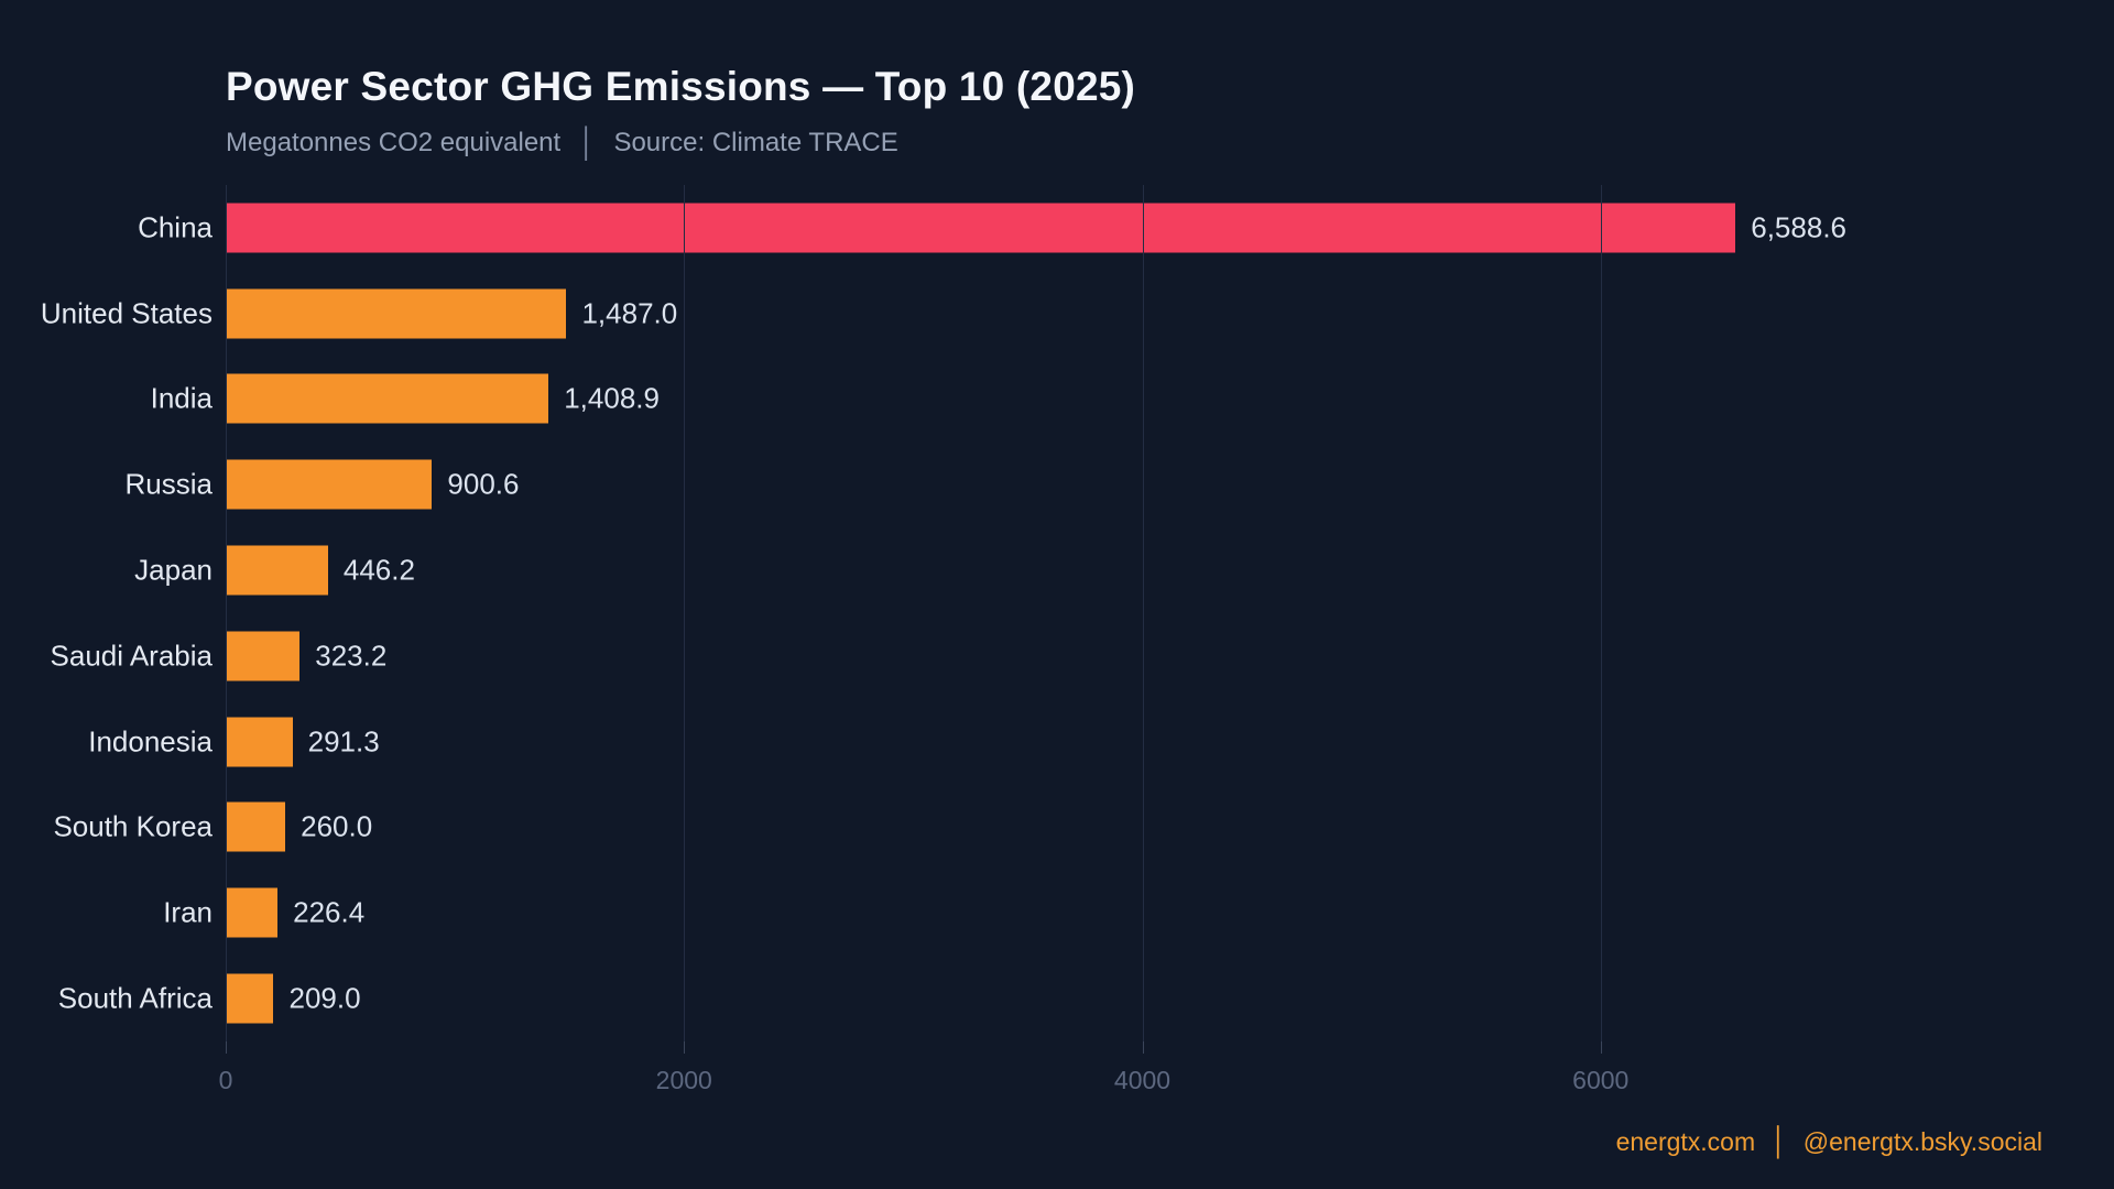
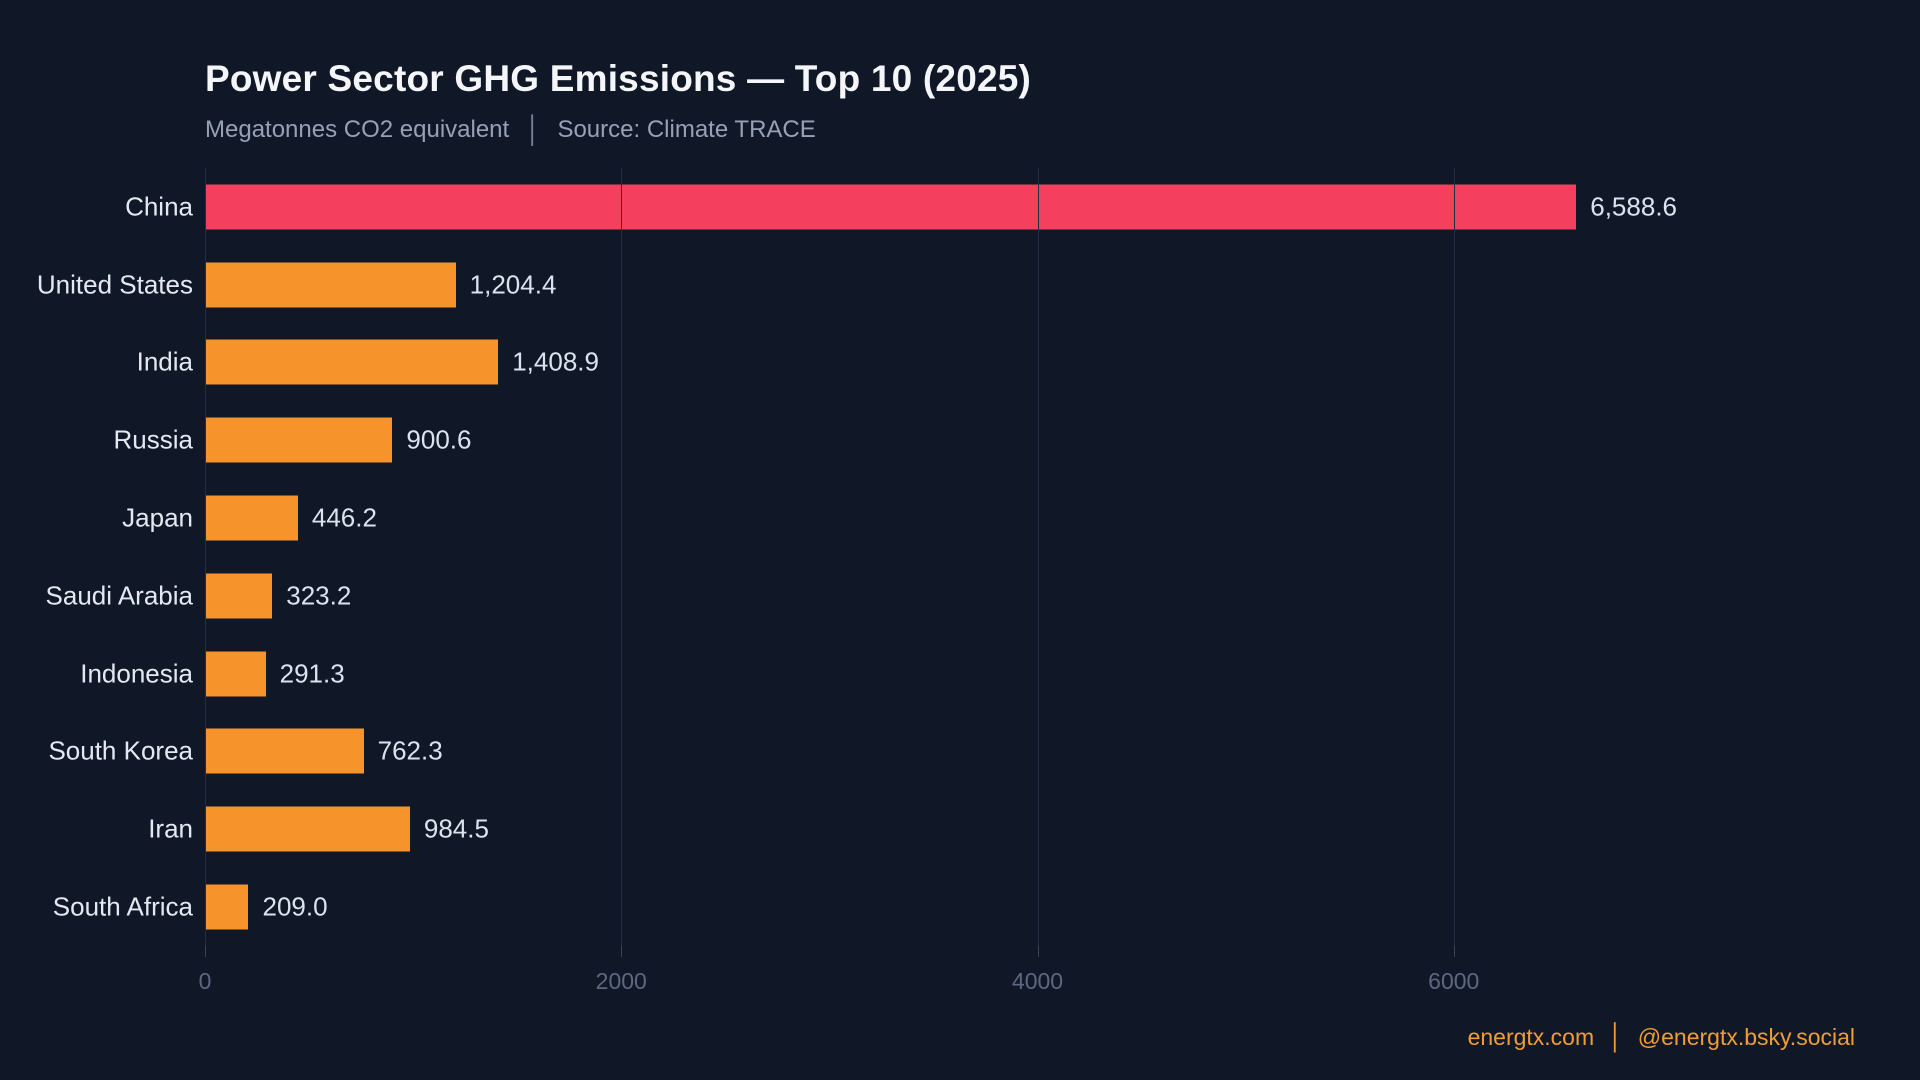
United States: 1,487.0 -> 1,204.4
South Korea: 260.0 -> 762.3
Iran: 226.4 -> 984.5
